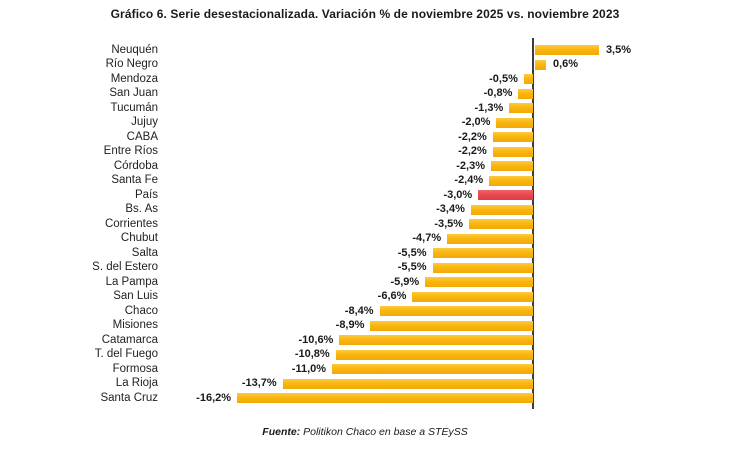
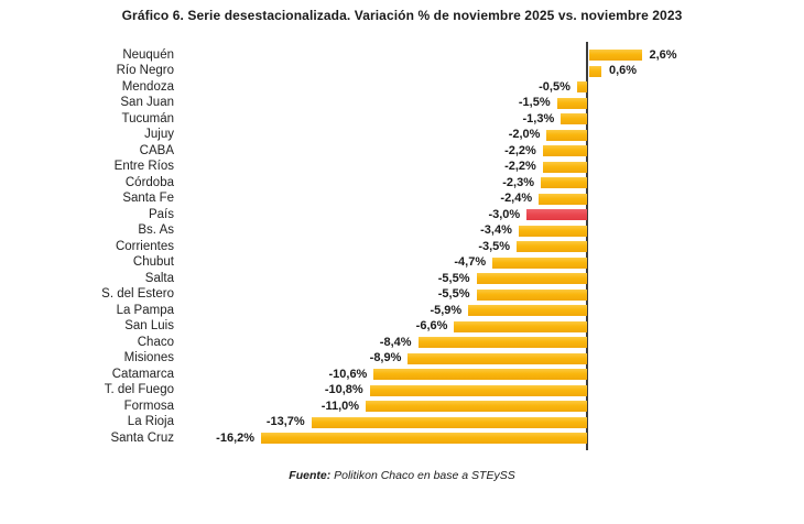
Neuquén: 3,5% -> 2,6%
San Juan: -0,8% -> -1,5%
